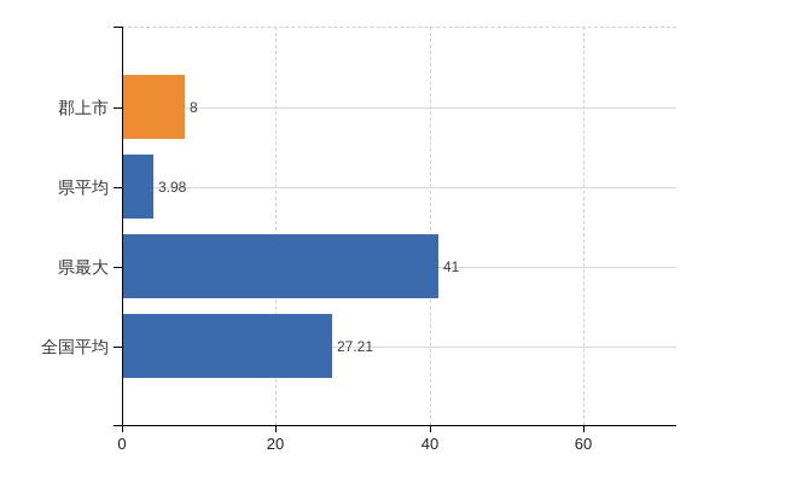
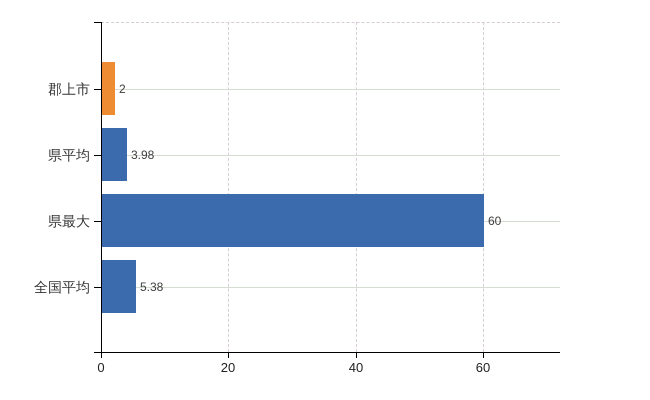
郡上市: 8 -> 2
県最大: 41 -> 60
全国平均: 27.21 -> 5.38
